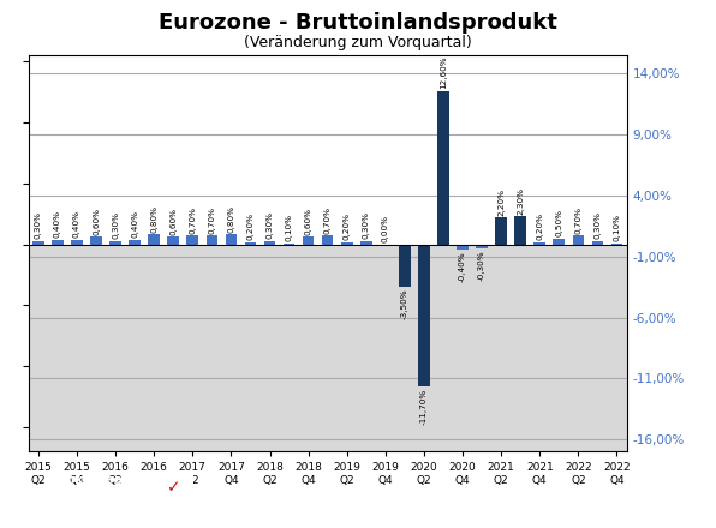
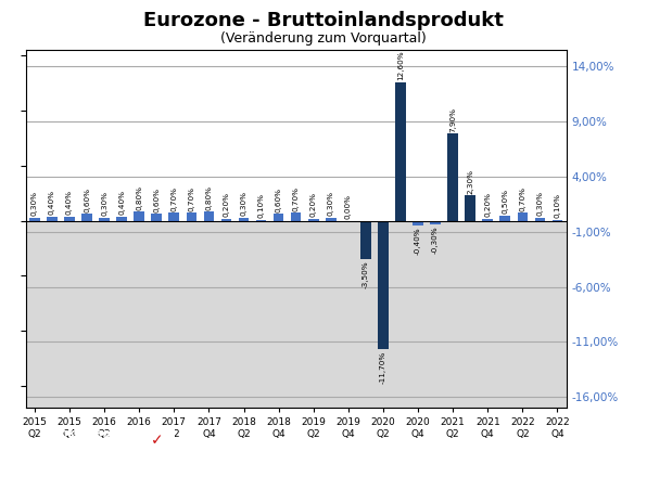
2021 Q2: 2,20% -> 7,90%
